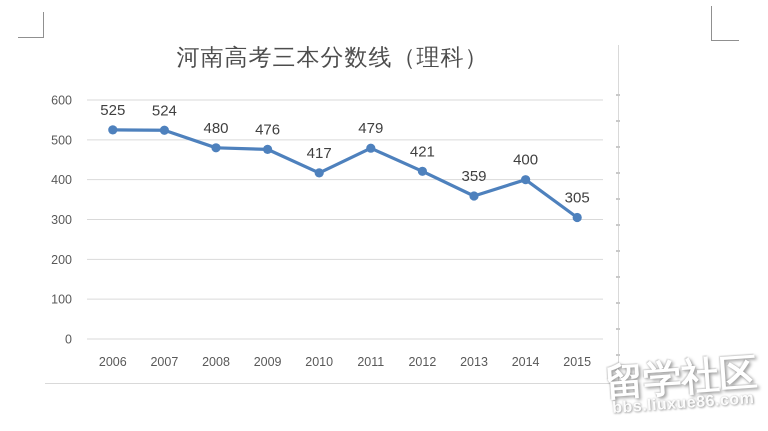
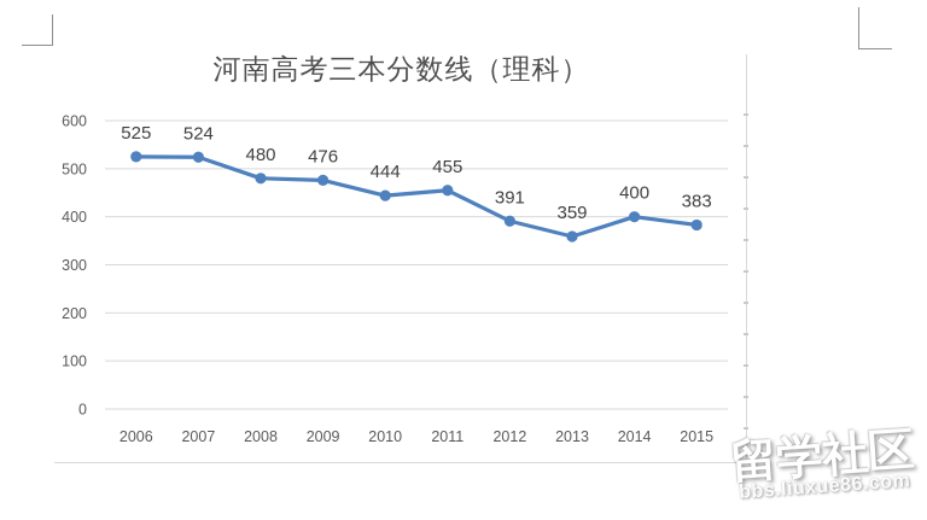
2010: 417 -> 444
2011: 479 -> 455
2012: 421 -> 391
2015: 305 -> 383
